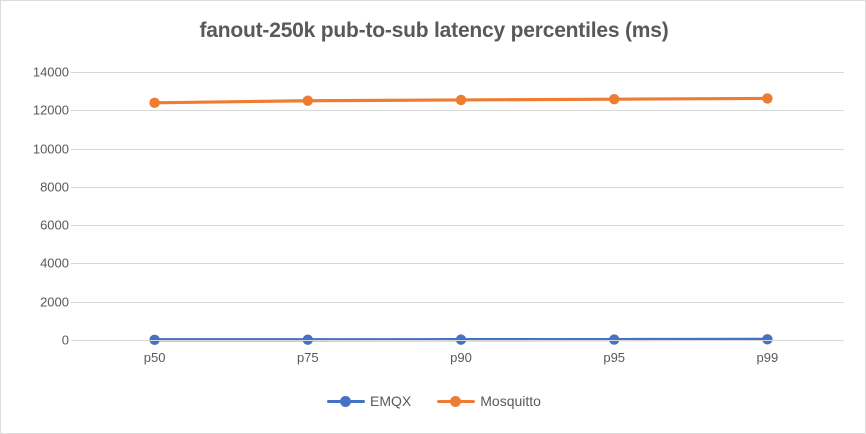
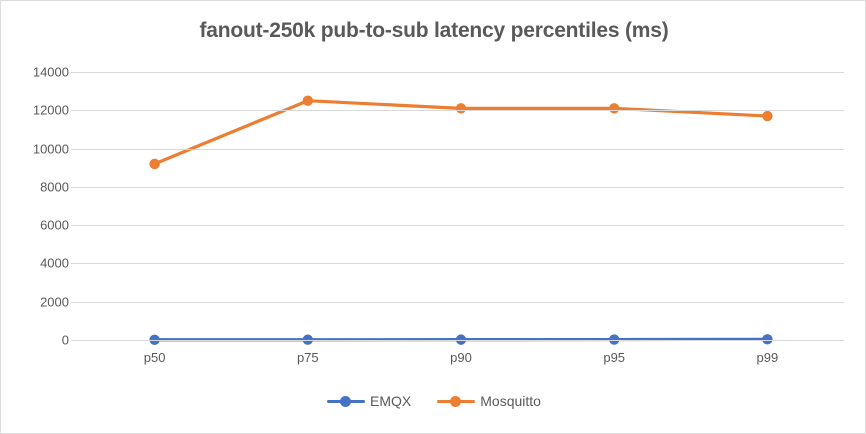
Mosquitto/p50: 12400 -> 9200
Mosquitto/p90: 12500 -> 12100
Mosquitto/p95: 12600 -> 12100
Mosquitto/p99: 12600 -> 11700
